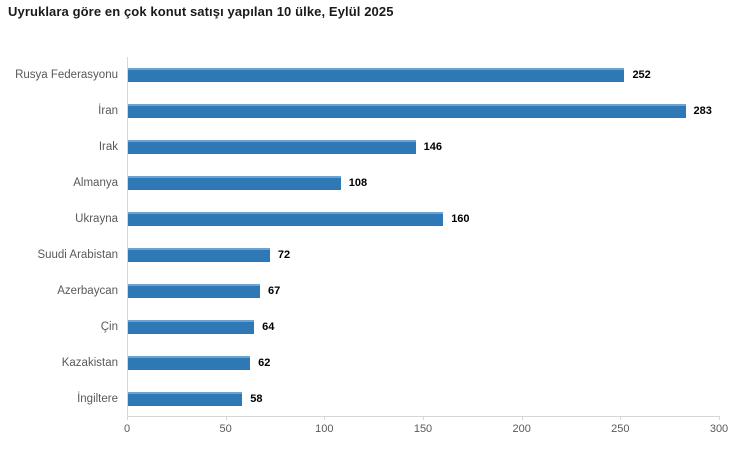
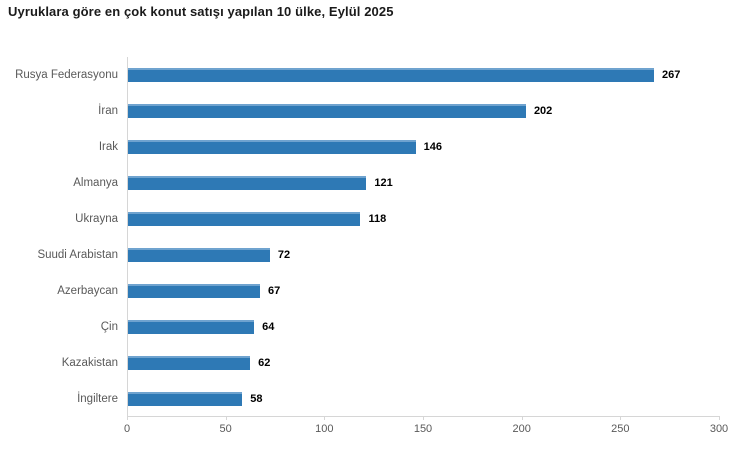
Rusya Federasyonu: 252 -> 267
İran: 283 -> 202
Almanya: 108 -> 121
Ukrayna: 160 -> 118
